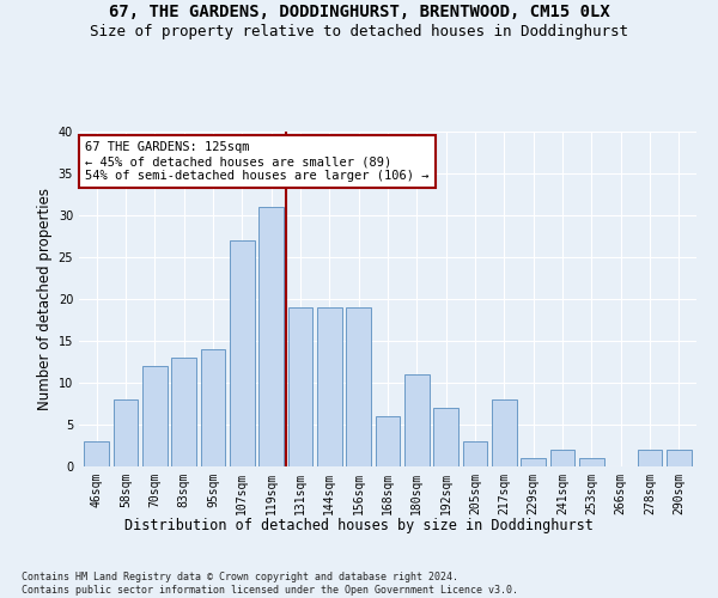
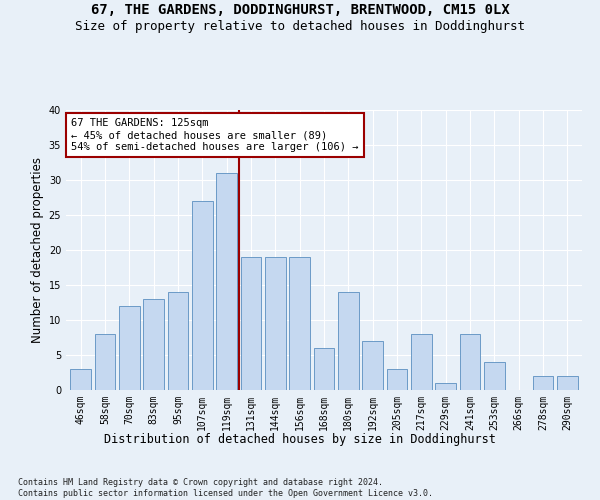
180sqm: 11 -> 14
241sqm: 2 -> 8
253sqm: 1 -> 4
